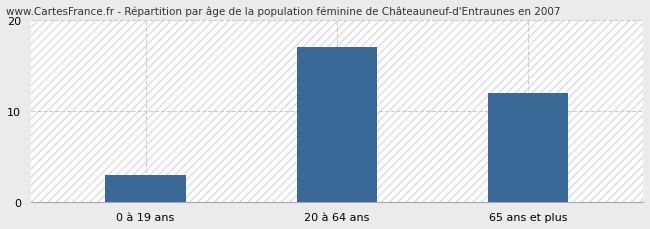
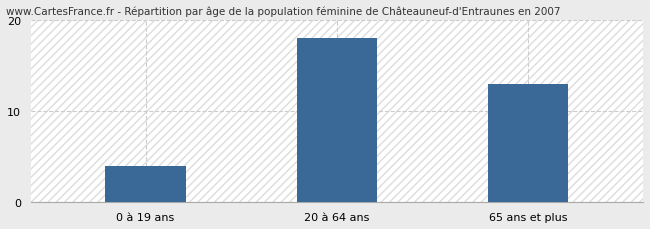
0 à 19 ans: 3 -> 4
20 à 64 ans: 17 -> 18
65 ans et plus: 12 -> 13
